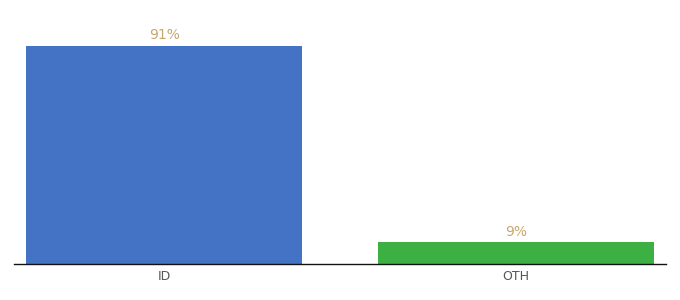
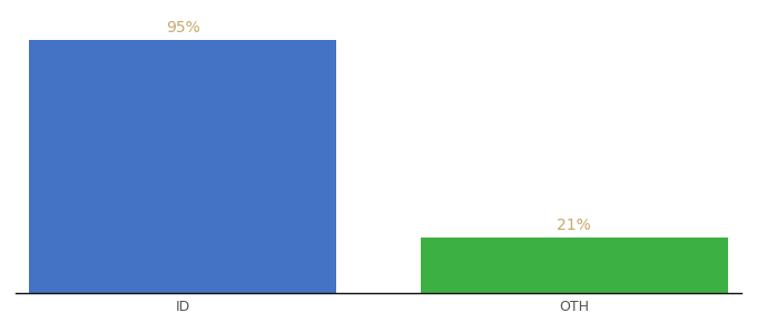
ID: 91% -> 95%
OTH: 9% -> 21%
